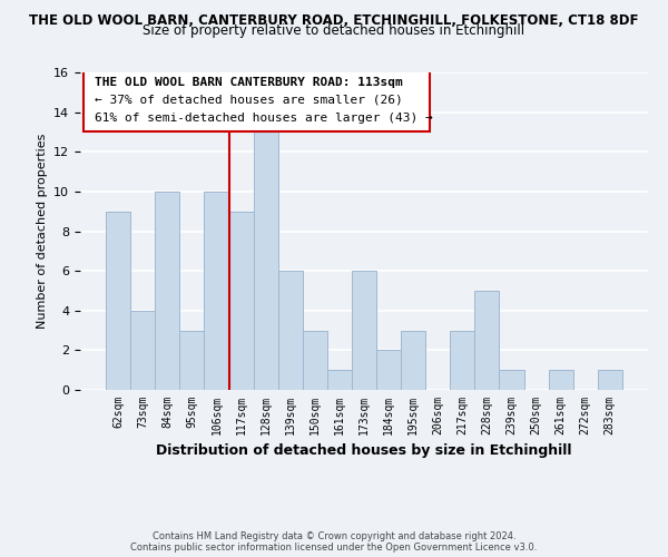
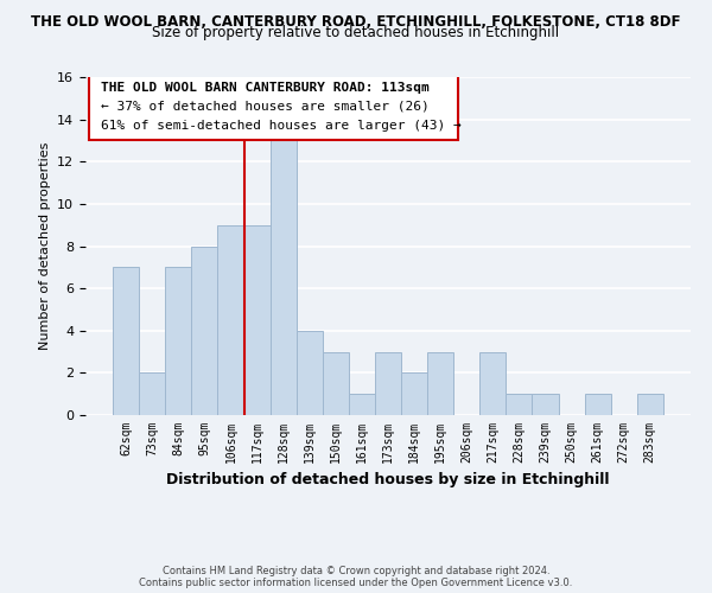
62sqm: 9 -> 7
73sqm: 4 -> 2
84sqm: 10 -> 7
95sqm: 3 -> 8
106sqm: 10 -> 9
139sqm: 6 -> 4
173sqm: 6 -> 3
228sqm: 5 -> 1
